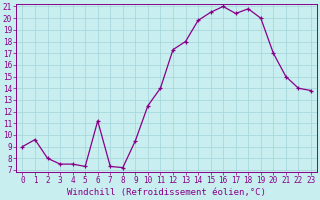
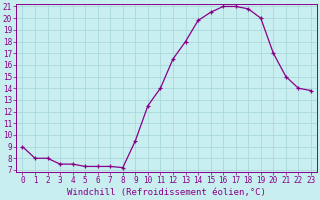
1: 9.6 -> 8.0
6: 11.2 -> 7.3
12: 17.3 -> 16.5
17: 20.4 -> 21.0
